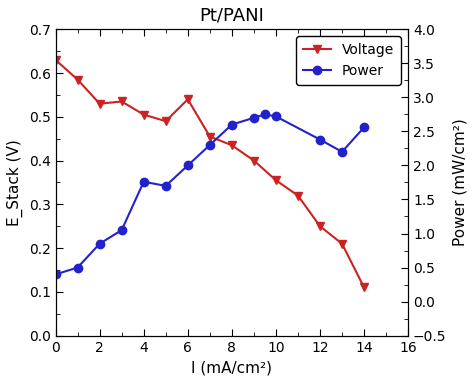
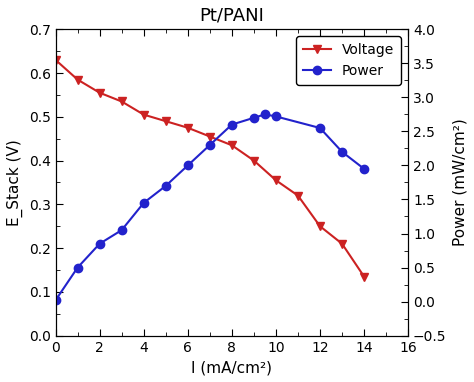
Power/0: 0.40 -> 0.02
Voltage/2: 0.530 -> 0.555
Power/4: 1.76 -> 1.45
Voltage/6: 0.540 -> 0.475
Power/12: 2.38 -> 2.55
Voltage/14: 0.110 -> 0.135
Power/14: 2.56 -> 1.95
